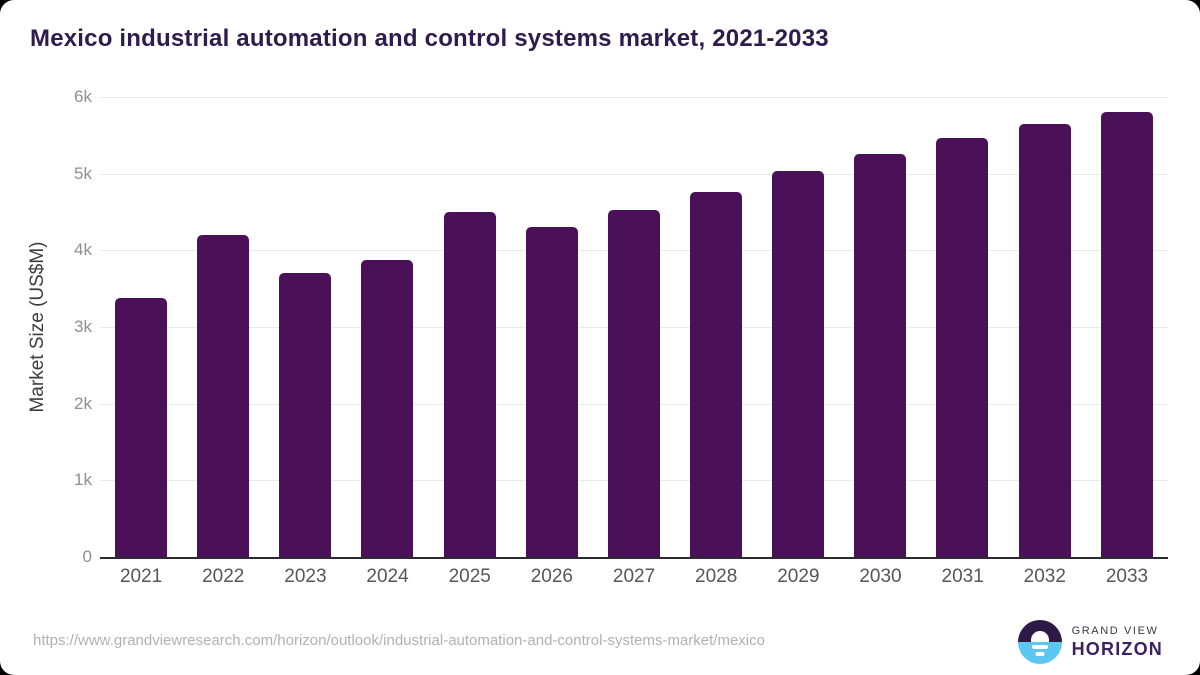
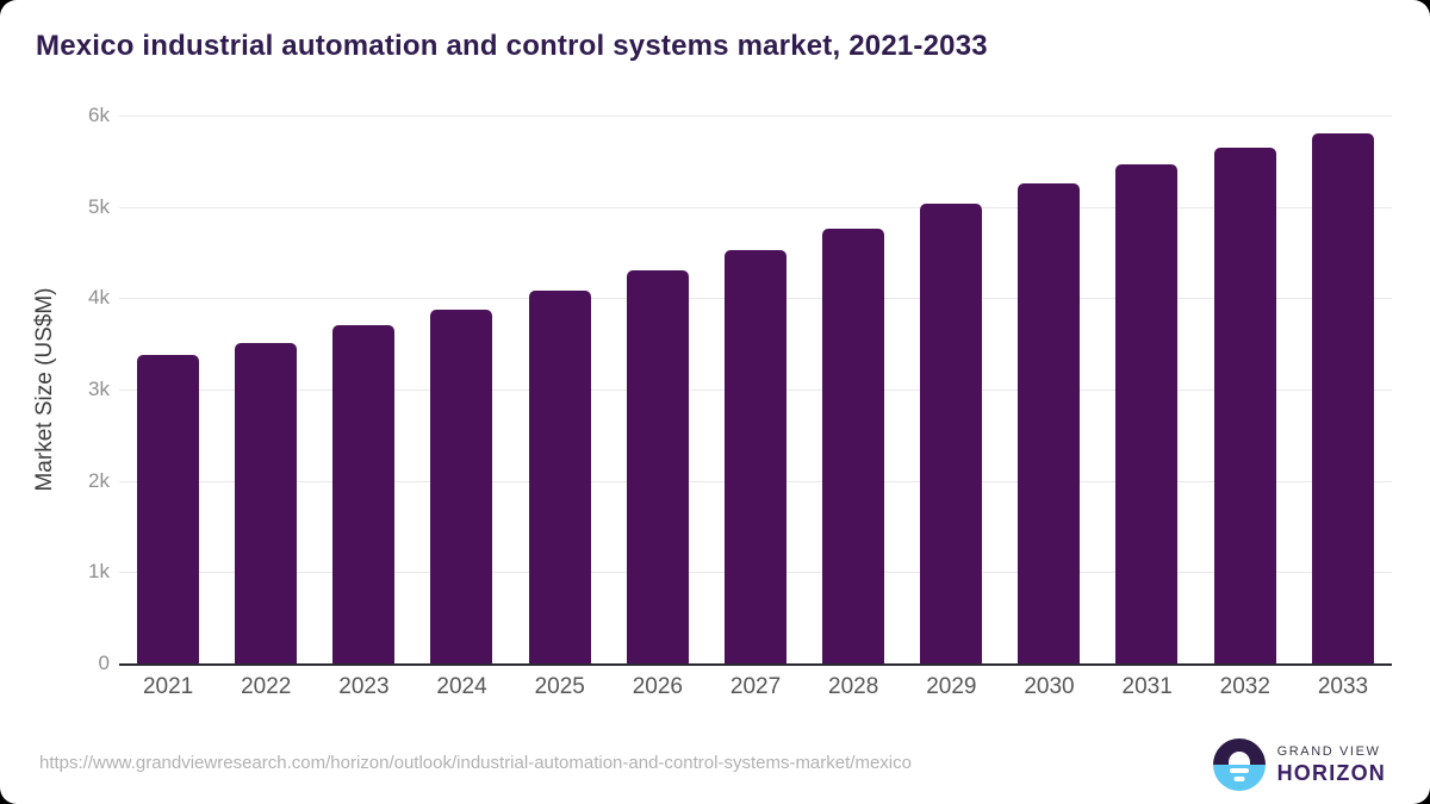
2022: 4.2k -> 3.5k
2025: 4.5k -> 4.1k
